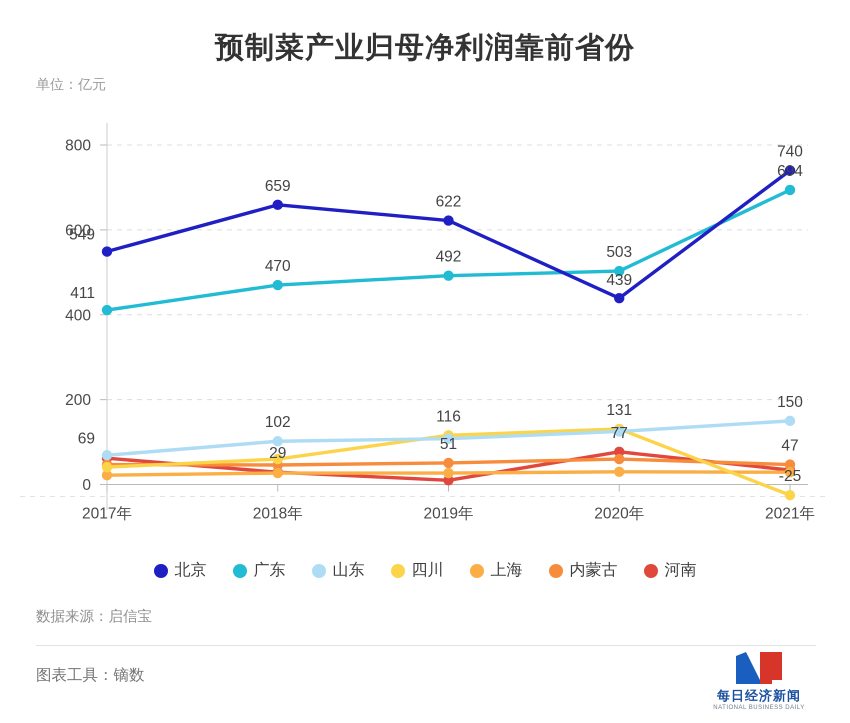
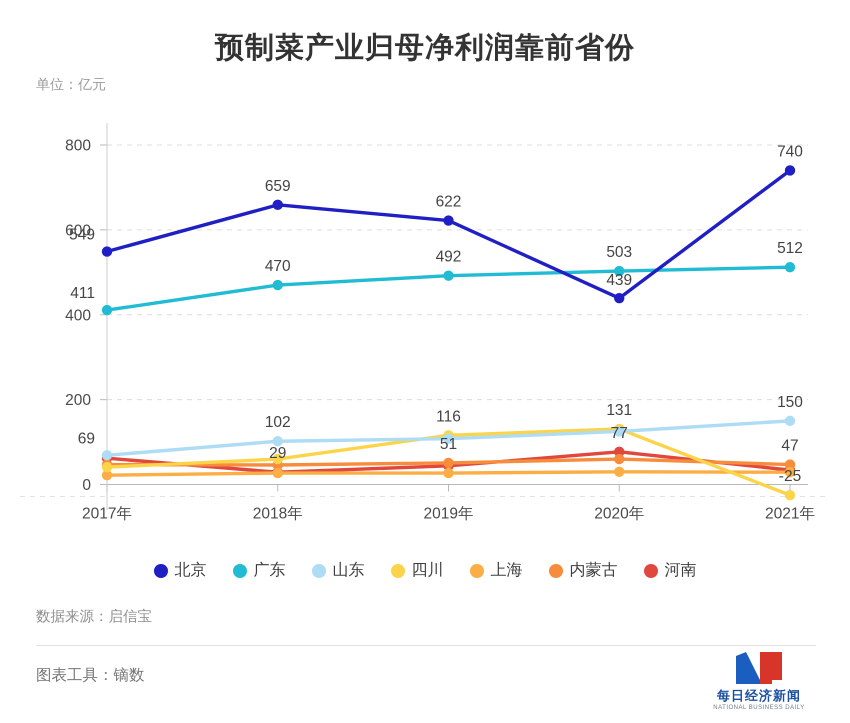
河南/2019年: 10 -> 40
广东/2021年: 694 -> 512
